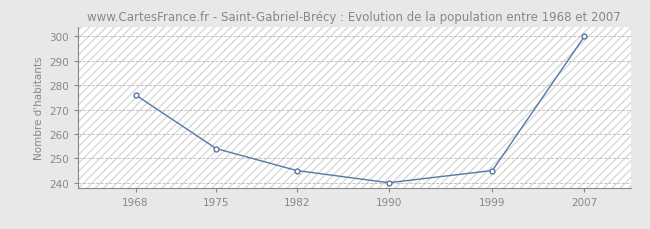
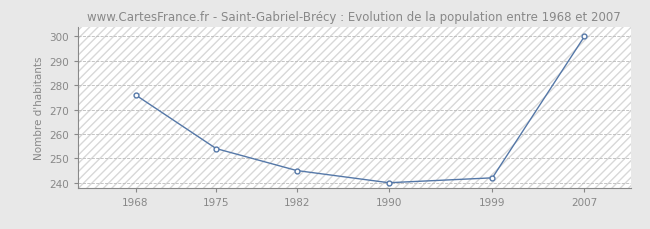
1999: 245 -> 242
